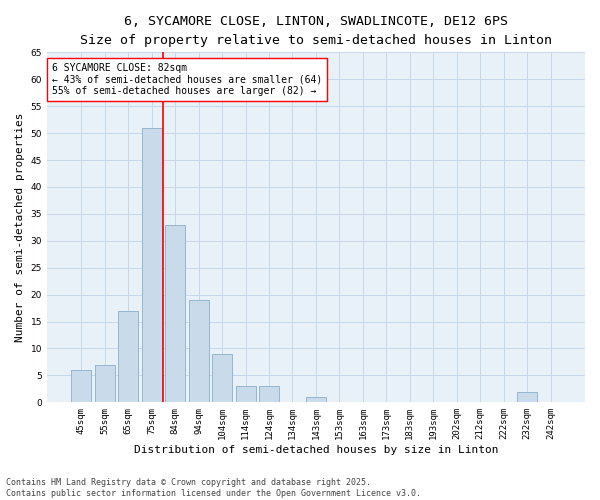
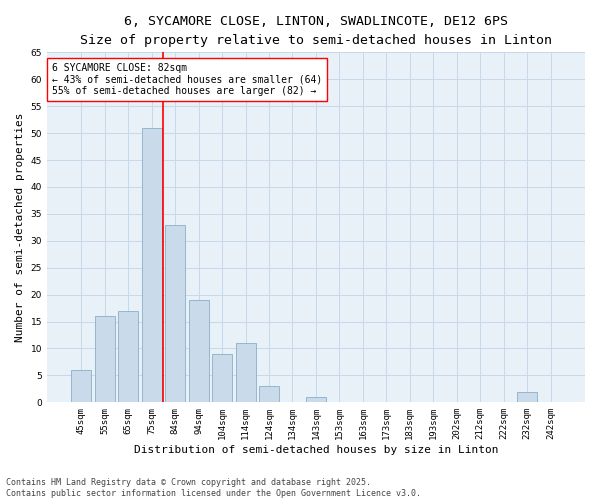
55sqm: 7 -> 16
114sqm: 3 -> 11
